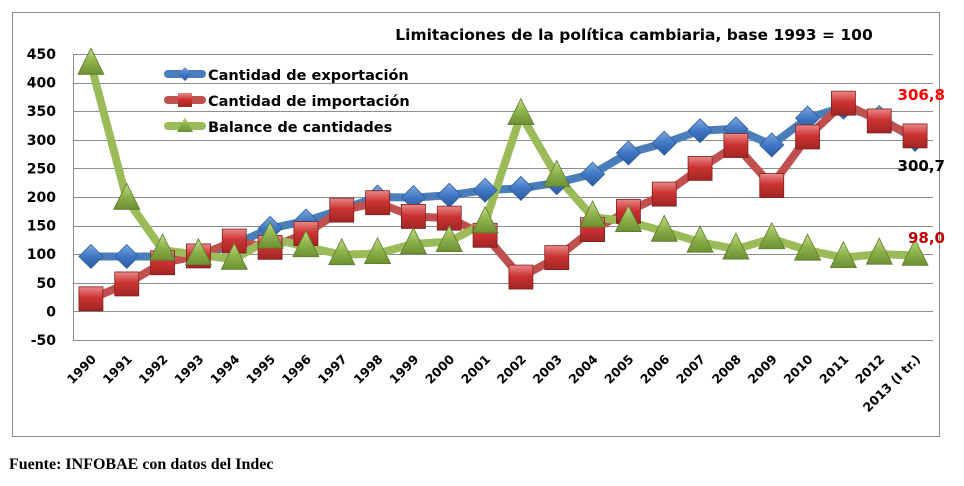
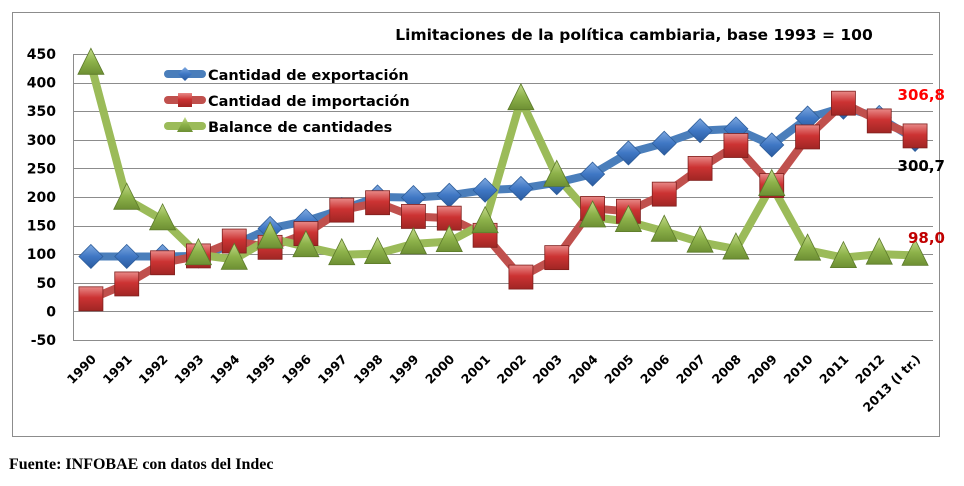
Balance de cantidades/1992: 110 -> 160
Balance de cantidades/2002: 340 -> 370
Cantidad de importación/2004: 140 -> 180
Balance de cantidades/2009: 130 -> 220
